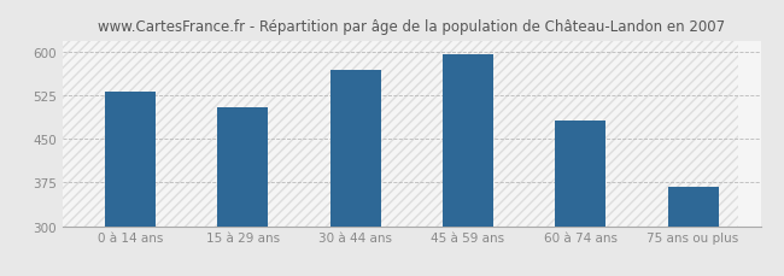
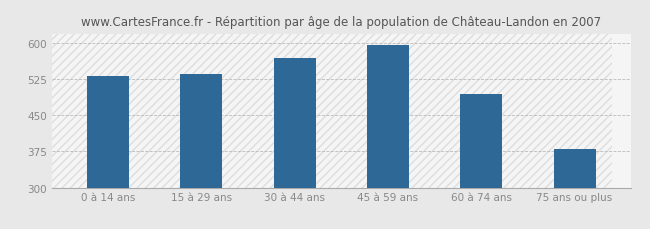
15 à 29 ans: 505 -> 535
60 à 74 ans: 482 -> 495
75 ans ou plus: 368 -> 380
